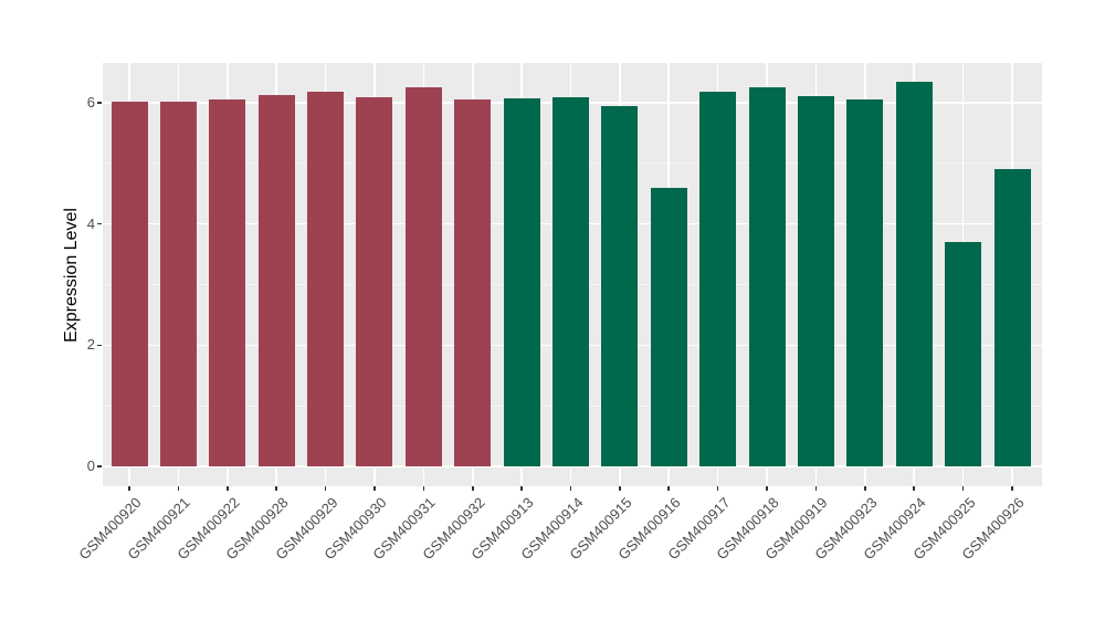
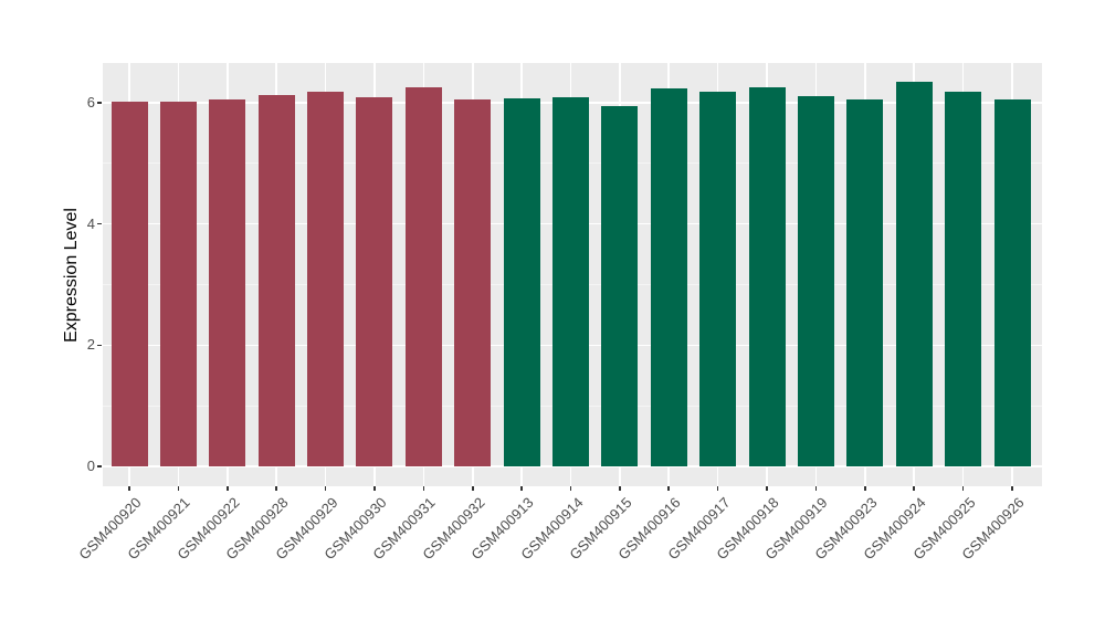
GSM400916: 4.6 -> 6.2
GSM400925: 3.7 -> 6.2
GSM400926: 4.9 -> 6.1
